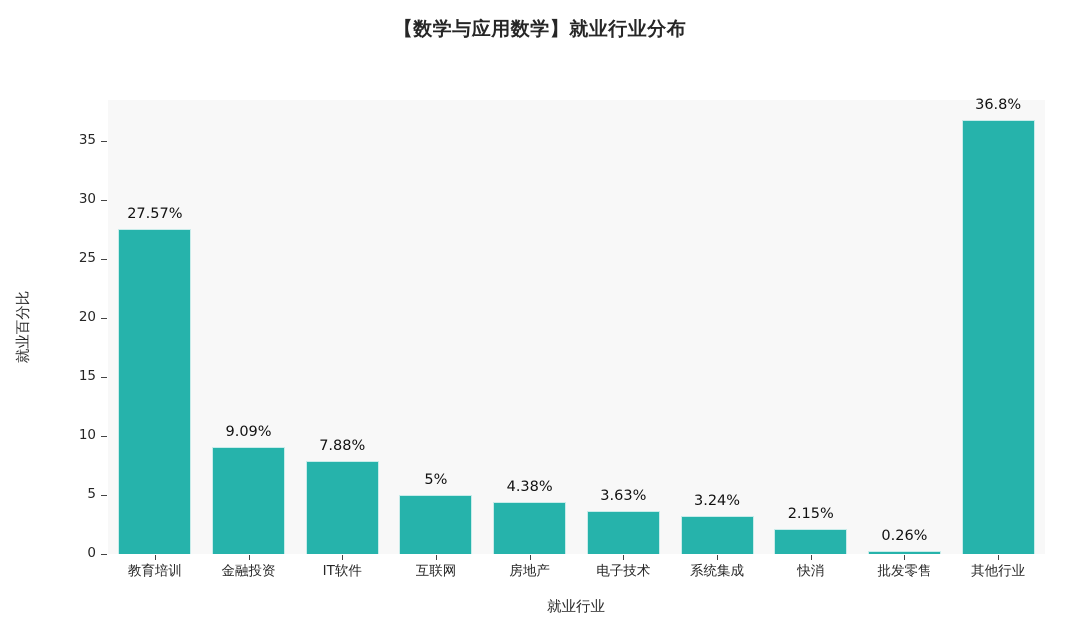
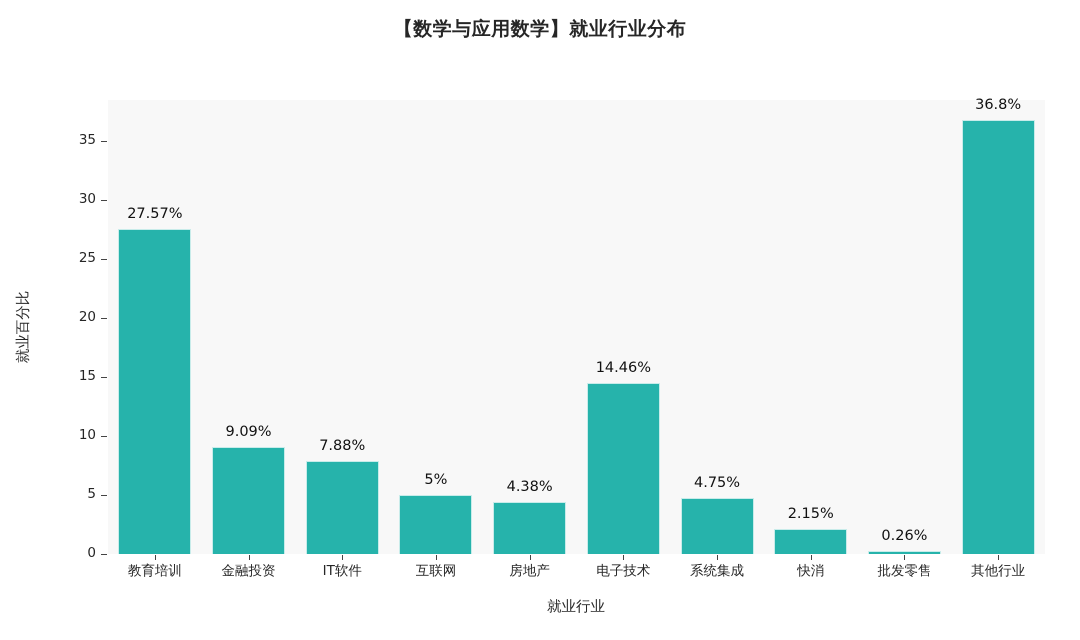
电子技术: 3.63% -> 14.46%
系统集成: 3.24% -> 4.75%
